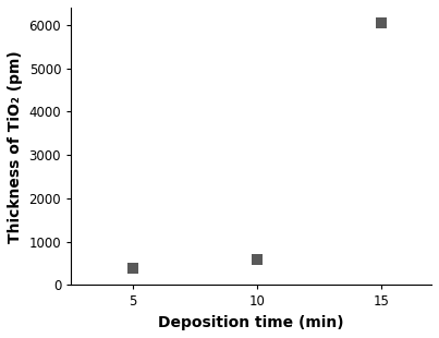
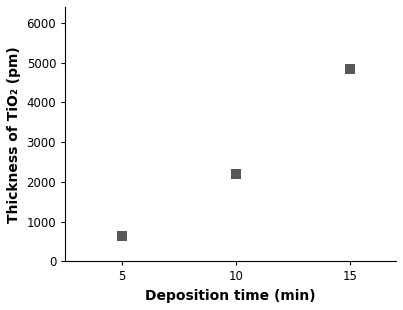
5: 400 -> 650
10: 600 -> 2200
15: 6050 -> 4850
